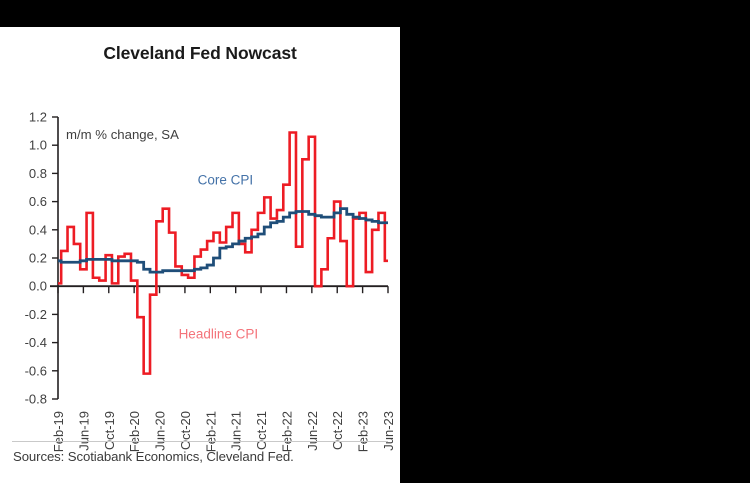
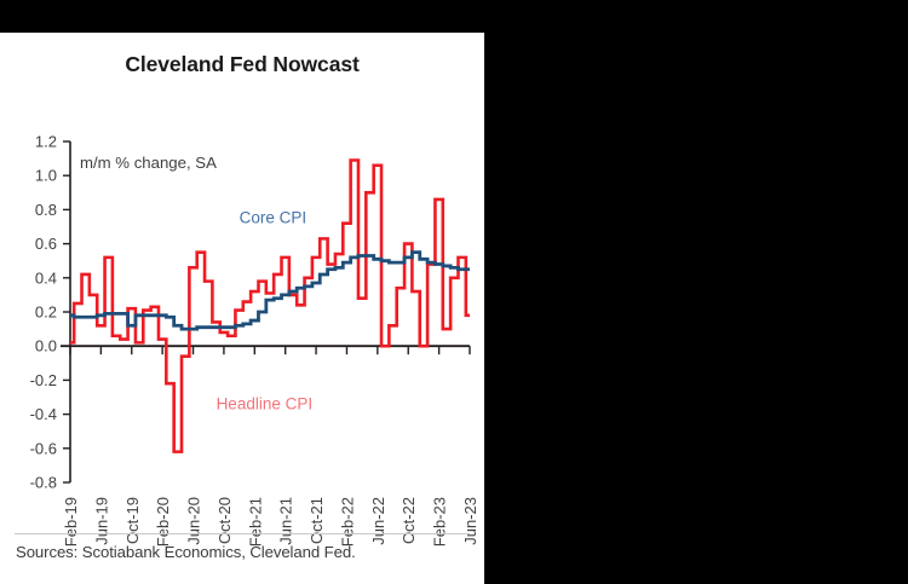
Core CPI/Oct-19: 0.19 -> 0.12
Headline CPI/Feb-23: 0.52 -> 0.86
